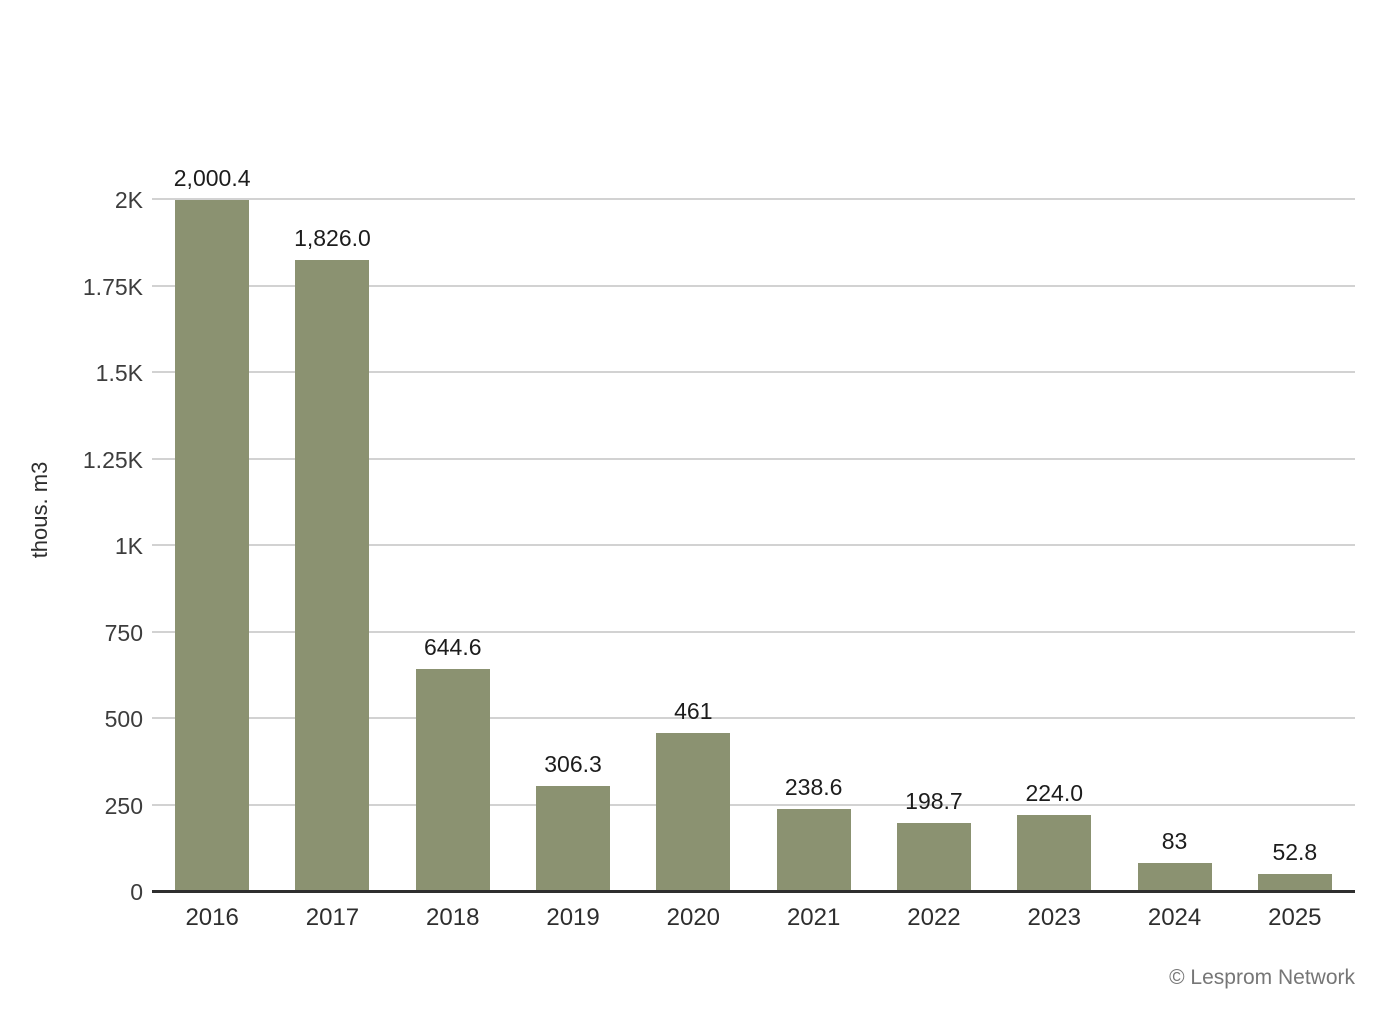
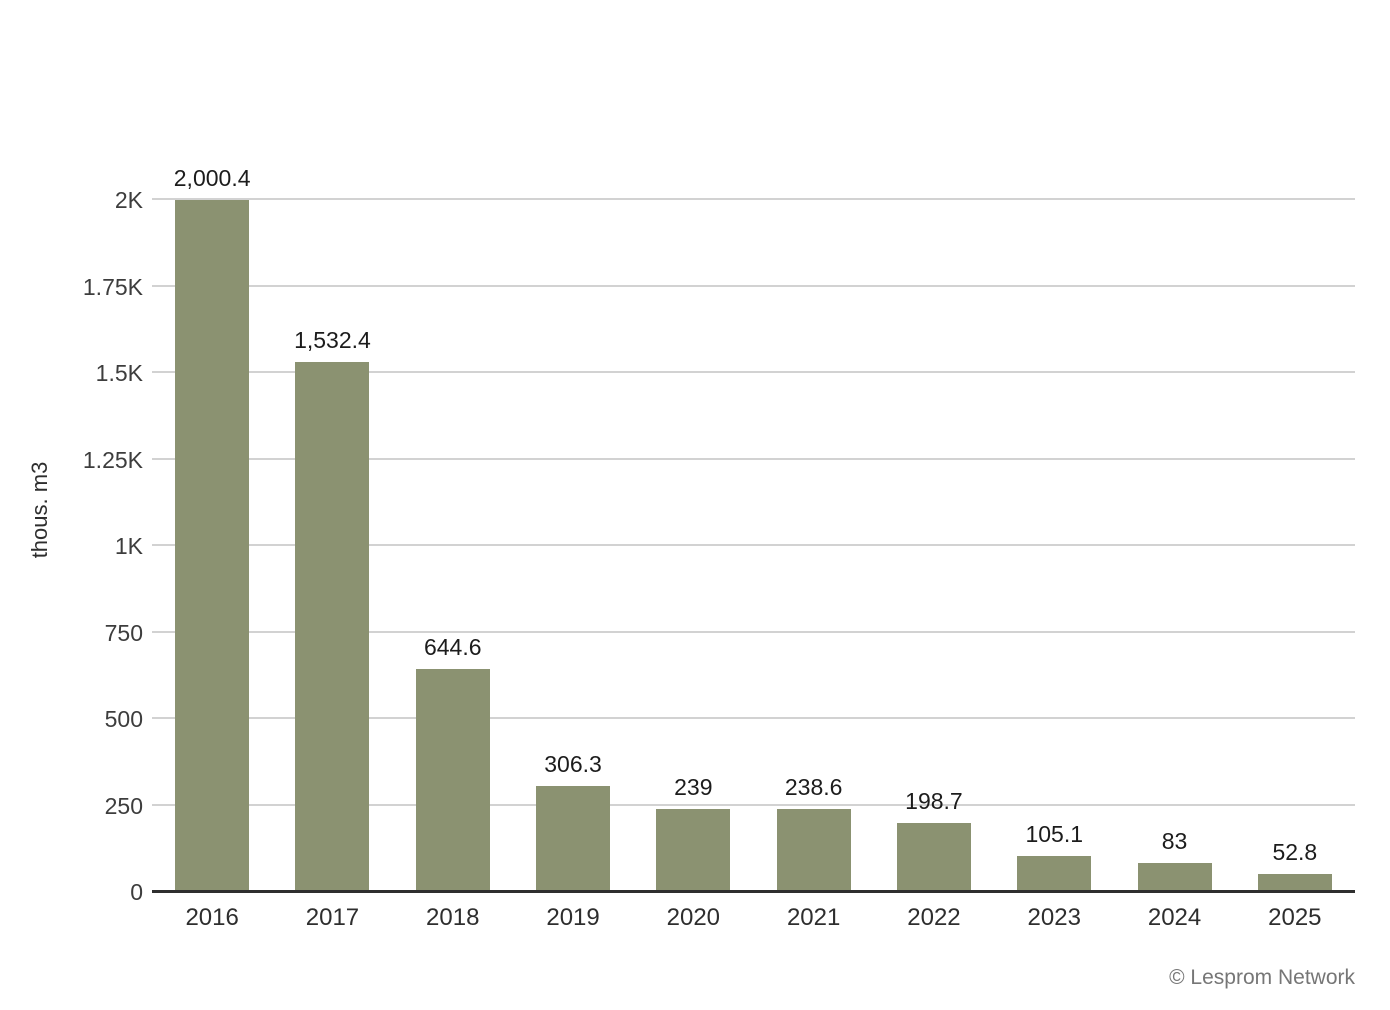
2017: 1,826.0 -> 1,532.4
2020: 461 -> 239
2023: 224.0 -> 105.1
